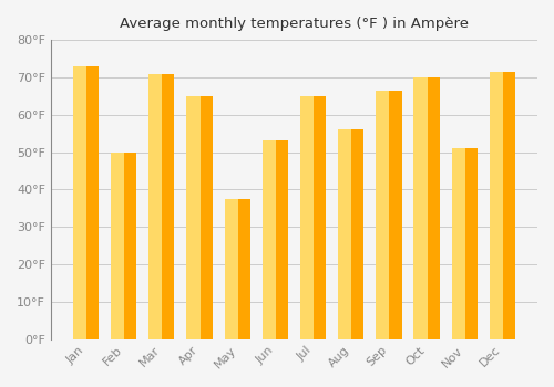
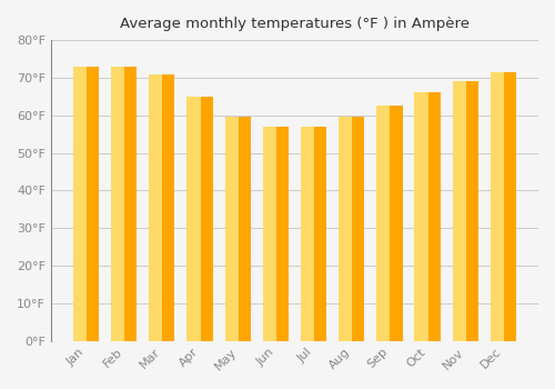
Feb: 50.0°F -> 73.0°F
May: 37.5°F -> 59.5°F
Jun: 53.0°F -> 57.0°F
Jul: 65.0°F -> 57.0°F
Aug: 56.0°F -> 59.5°F
Sep: 66.5°F -> 62.5°F
Oct: 70.0°F -> 66.0°F
Nov: 51.0°F -> 69.0°F
